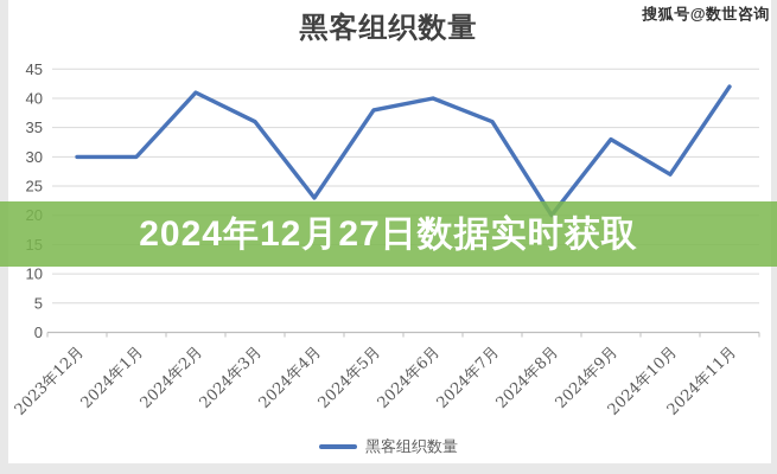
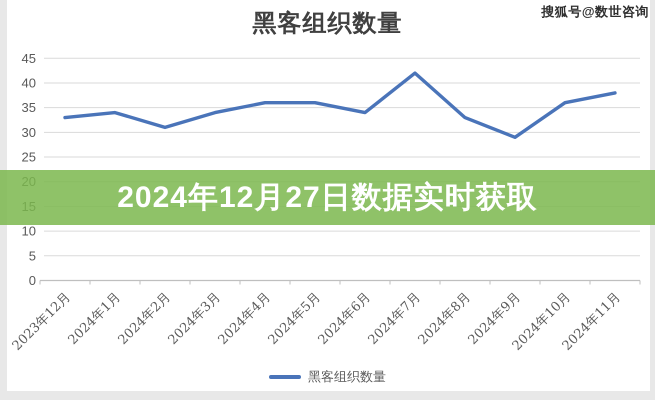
2023年12月: 30 -> 33
2024年1月: 30 -> 34
2024年2月: 41 -> 31
2024年3月: 36 -> 34
2024年4月: 23 -> 36
2024年5月: 38 -> 36
2024年6月: 40 -> 34
2024年7月: 36 -> 42
2024年8月: 20 -> 33
2024年9月: 33 -> 29
2024年10月: 27 -> 36
2024年11月: 42 -> 38
